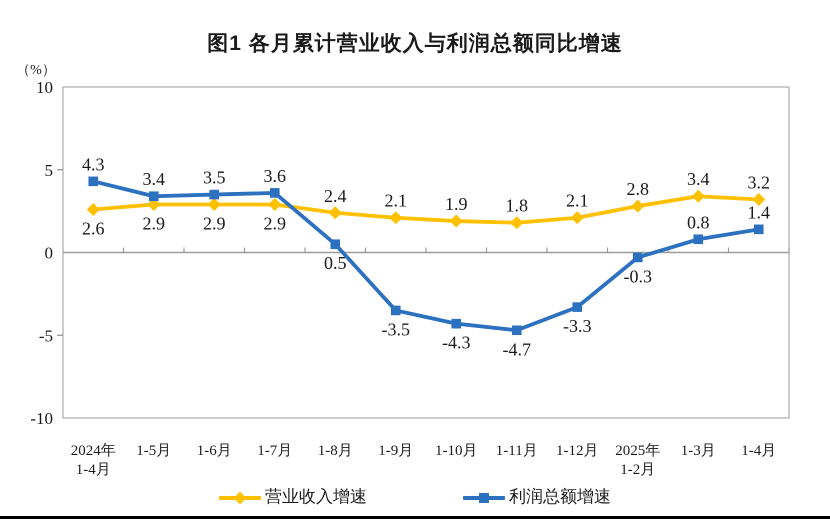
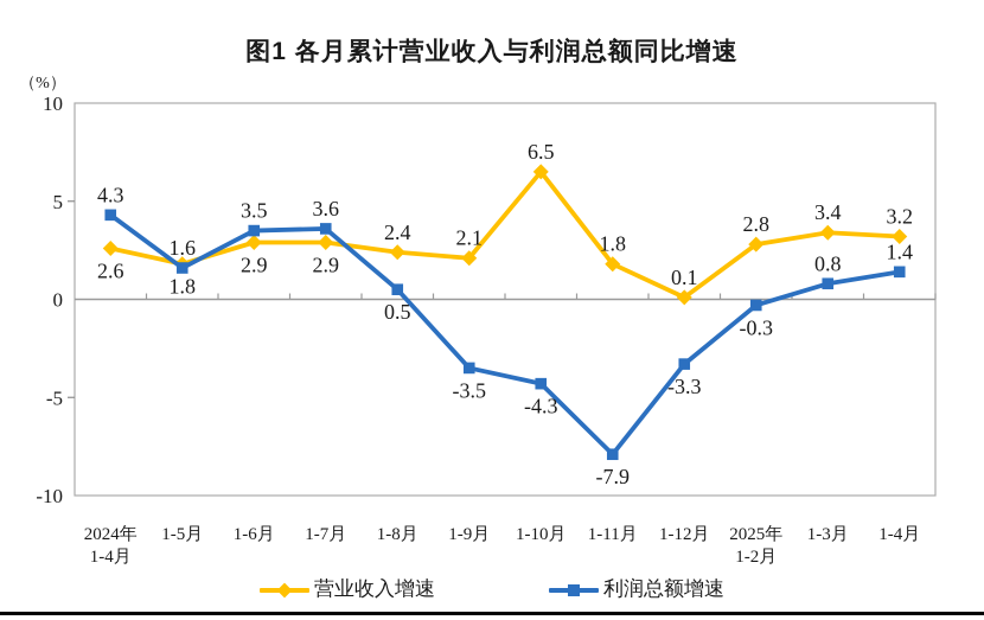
营业收入增速/1-5月: 2.9 -> 1.8
利润总额增速/1-5月: 3.4 -> 1.6
营业收入增速/1-10月: 1.9 -> 6.5
利润总额增速/1-11月: -4.7 -> -7.9
营业收入增速/1-12月: 2.1 -> 0.1
